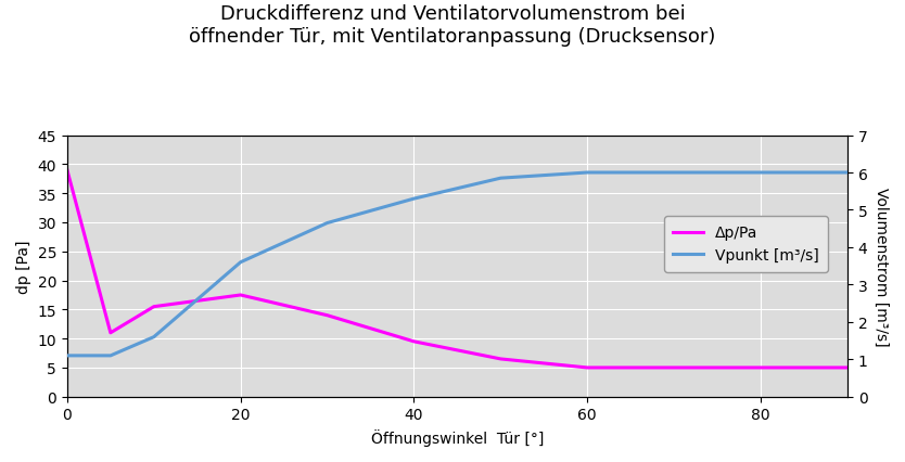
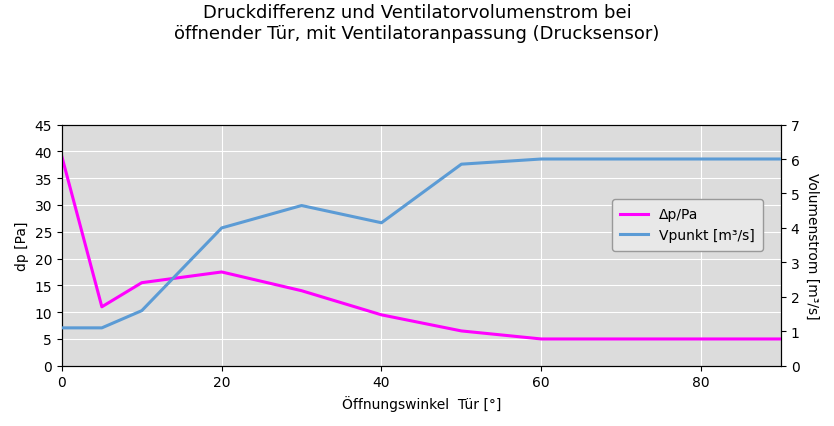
Vpunkt [m³/s]/20: 3.60 -> 4.00
Vpunkt [m³/s]/40: 5.30 -> 4.15
